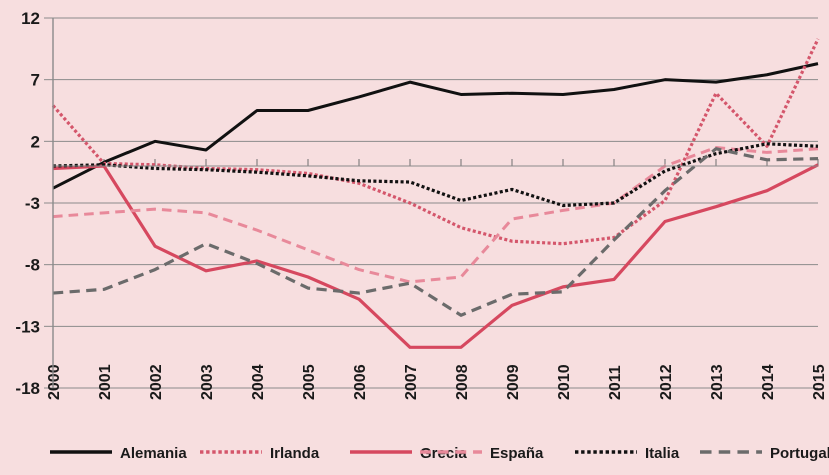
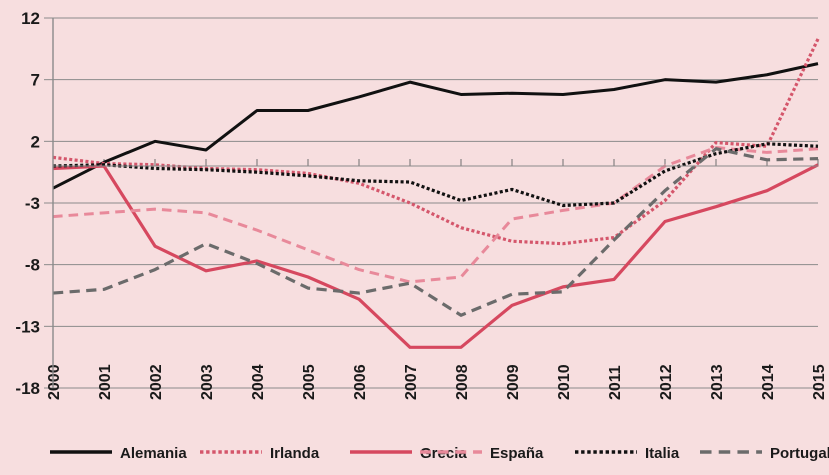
Irlanda/2000: 4.9 -> 0.7
Irlanda/2013: 5.9 -> 1.9
